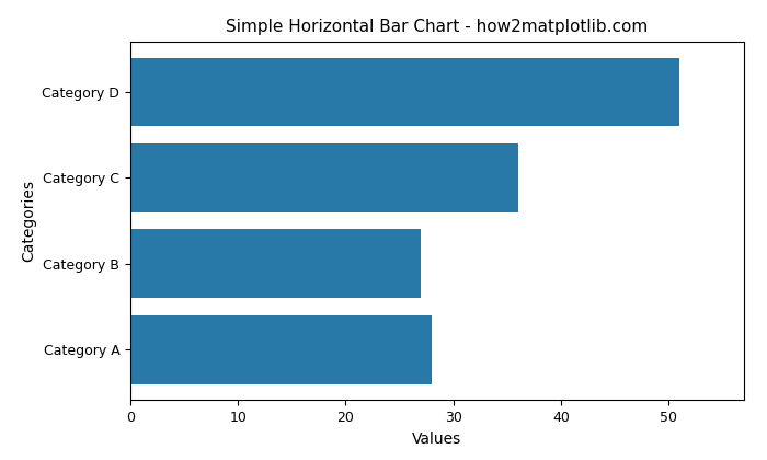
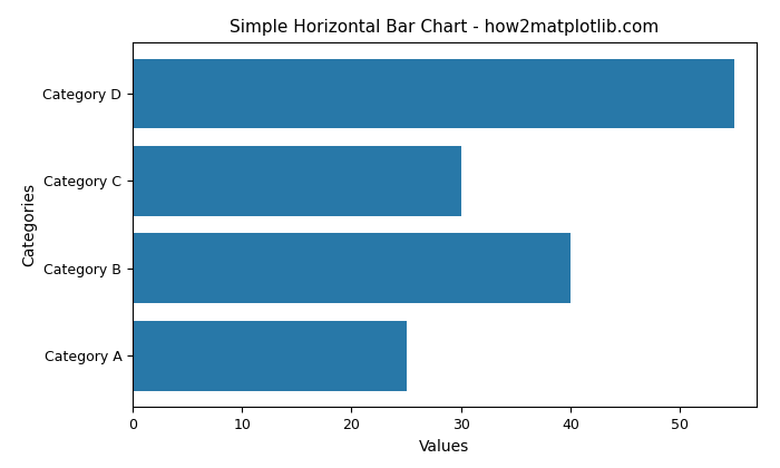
Category D: 51 -> 55
Category C: 36 -> 30
Category B: 27 -> 40
Category A: 28 -> 25
